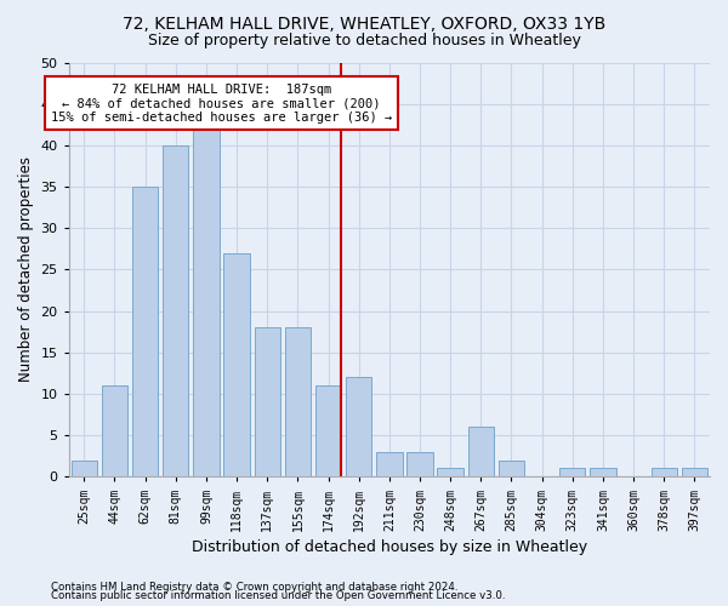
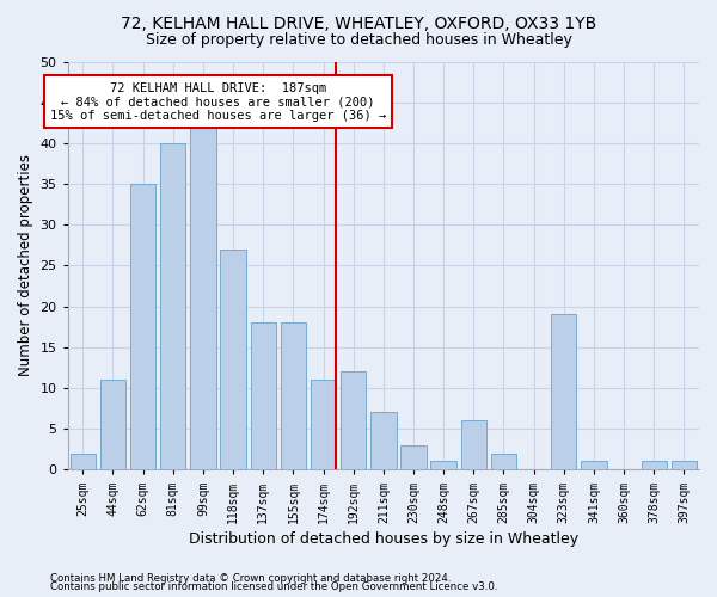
211sqm: 3 -> 7
323sqm: 1 -> 19
